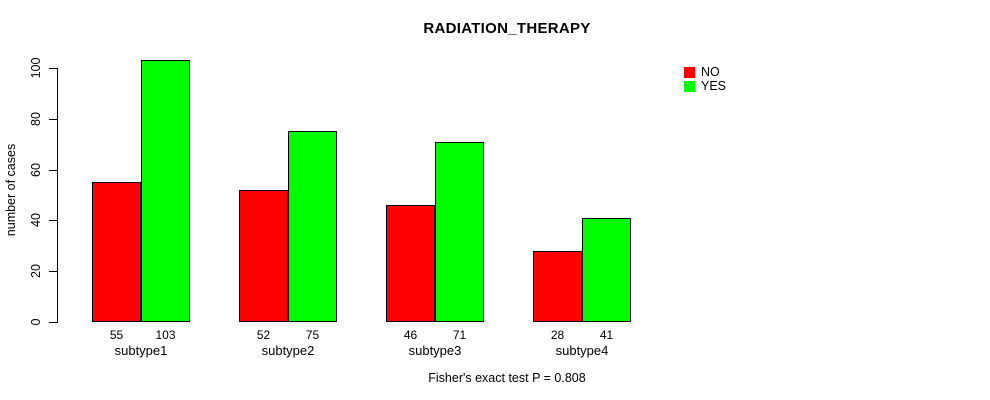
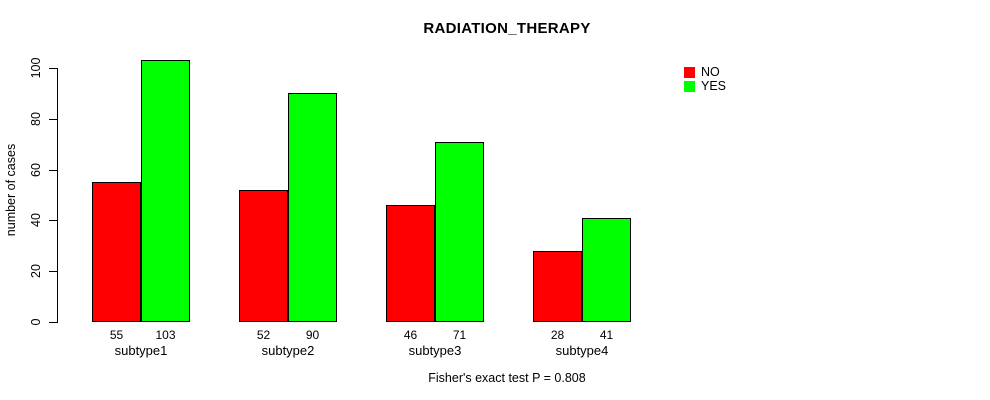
YES/subtype2: 75 -> 90
